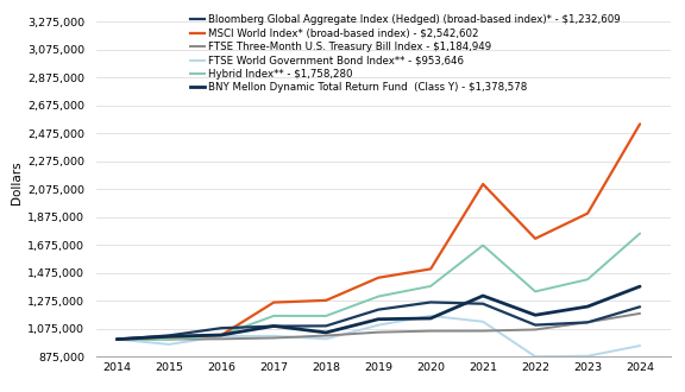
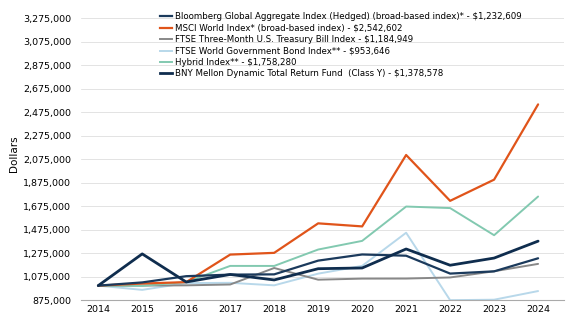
BNY Mellon Dynamic Total Return Fund (Class Y) - $1,378,578/2015: 1,020,000 -> 1,270,000
FTSE Three-Month U.S. Treasury Bill Index - $1,184,949/2018: 1,030,000 -> 1,150,000
MSCI World Index* (broad-based index) - $2,542,602/2019: 1,440,000 -> 1,530,000
FTSE World Government Bond Index** - $953,646/2021: 1,130,000 -> 1,450,000
Hybrid Index** - $1,758,280/2022: 1,340,000 -> 1,660,000
